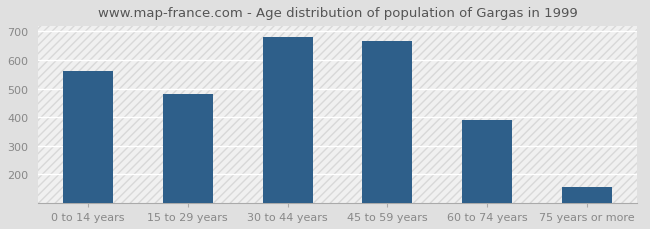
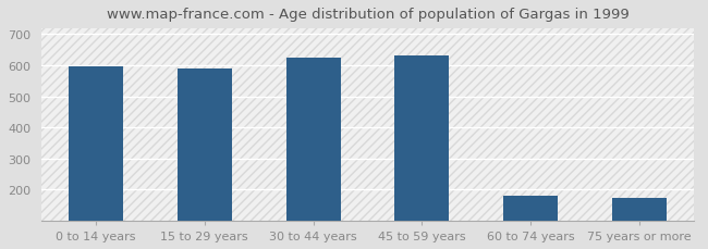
0 to 14 years: 560 -> 595
15 to 29 years: 480 -> 590
30 to 44 years: 680 -> 625
45 to 59 years: 665 -> 630
60 to 74 years: 390 -> 180
75 years or more: 155 -> 175
